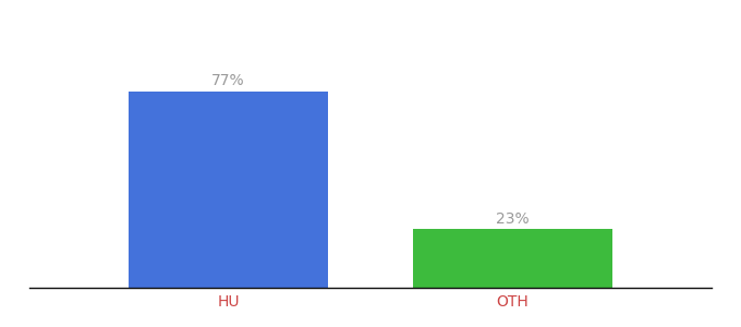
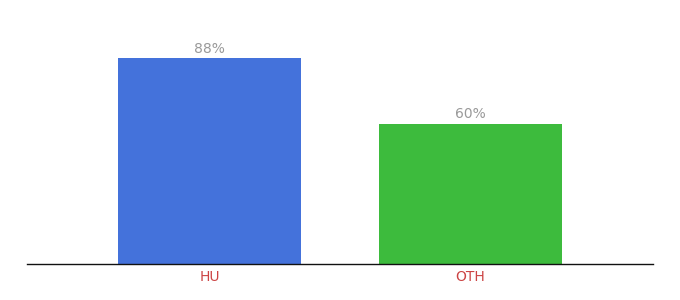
HU: 77% -> 88%
OTH: 23% -> 60%
